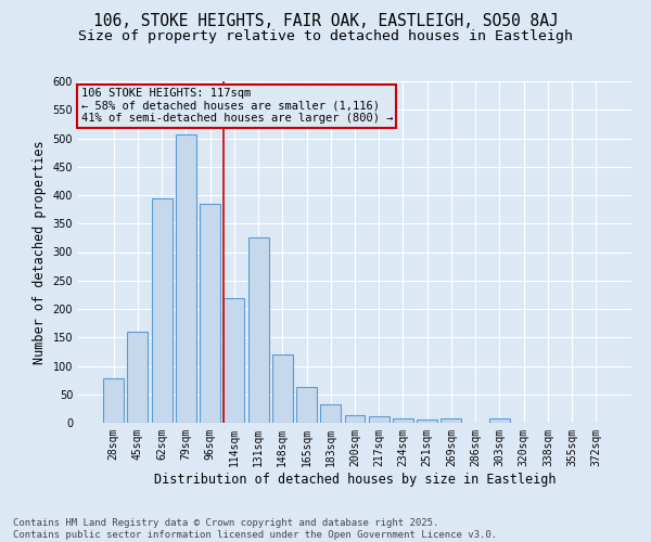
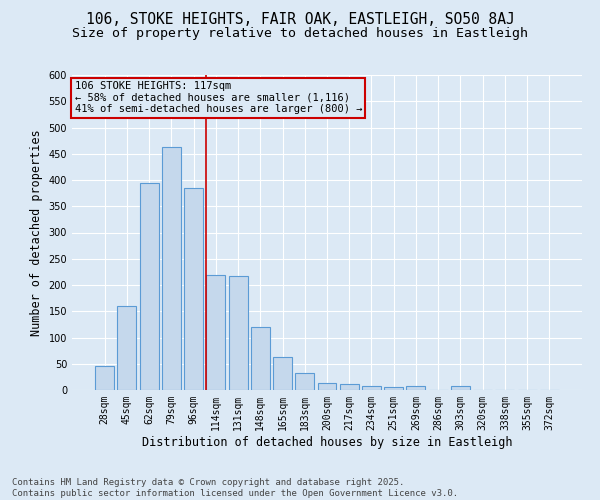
28sqm: 78 -> 45
79sqm: 506 -> 462
131sqm: 326 -> 218
